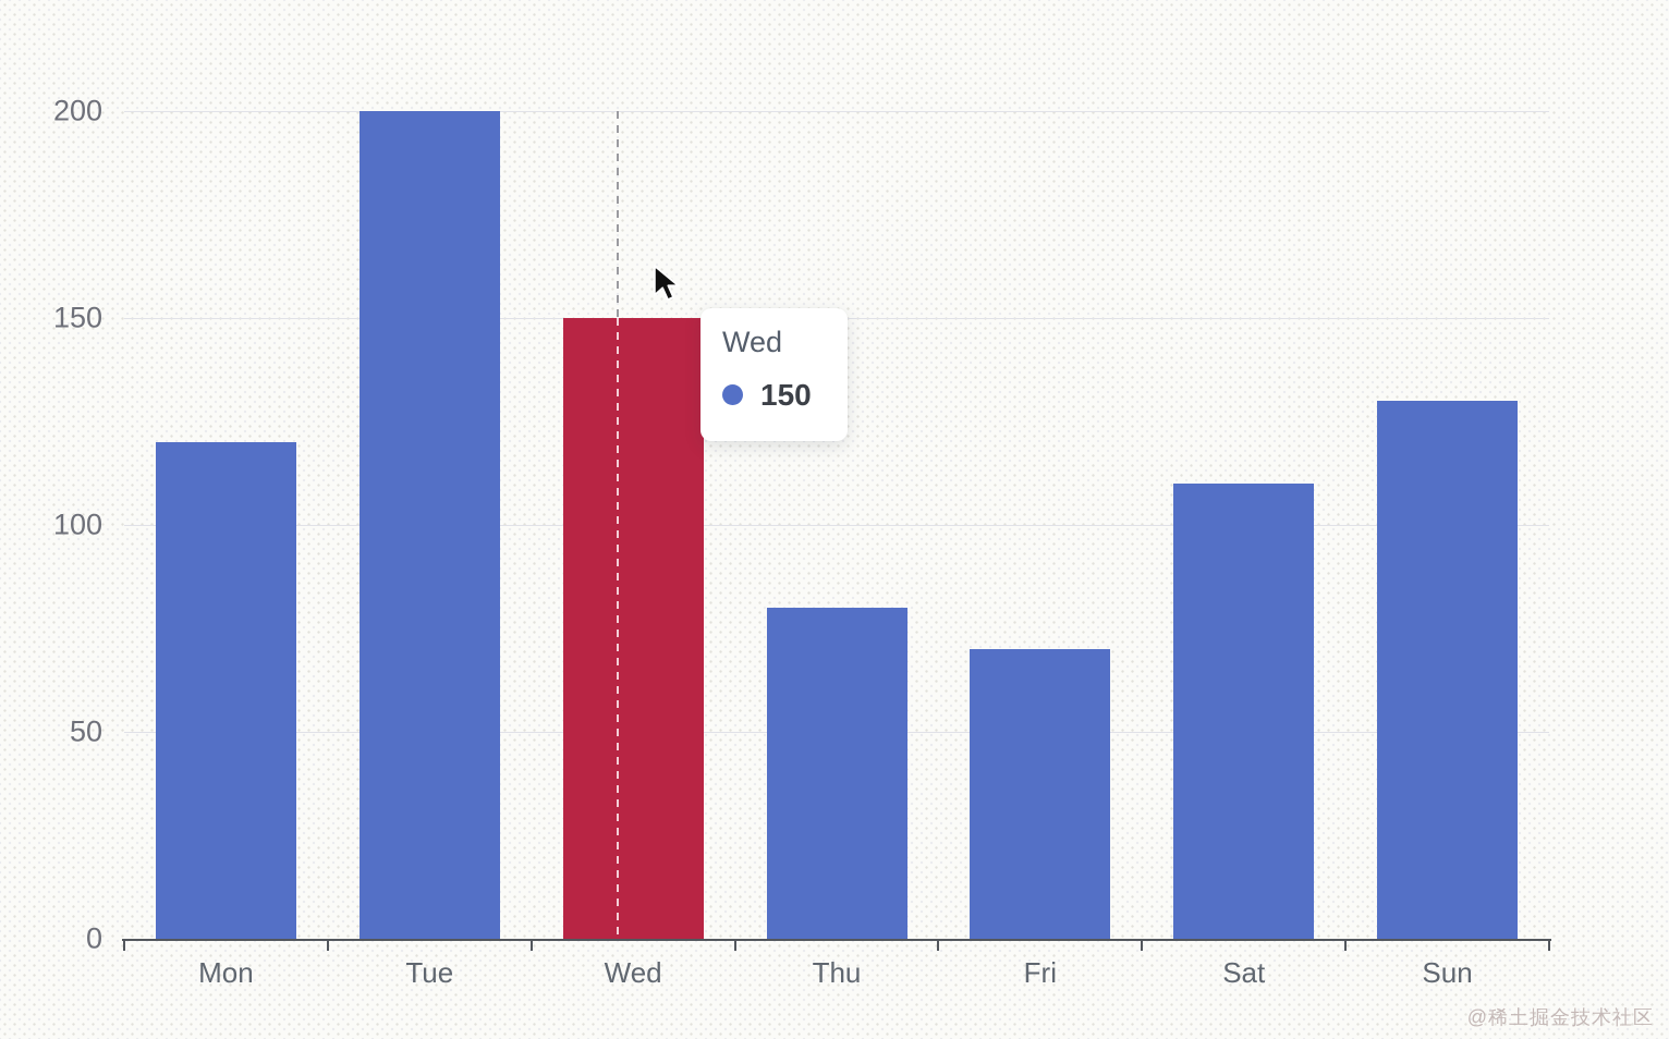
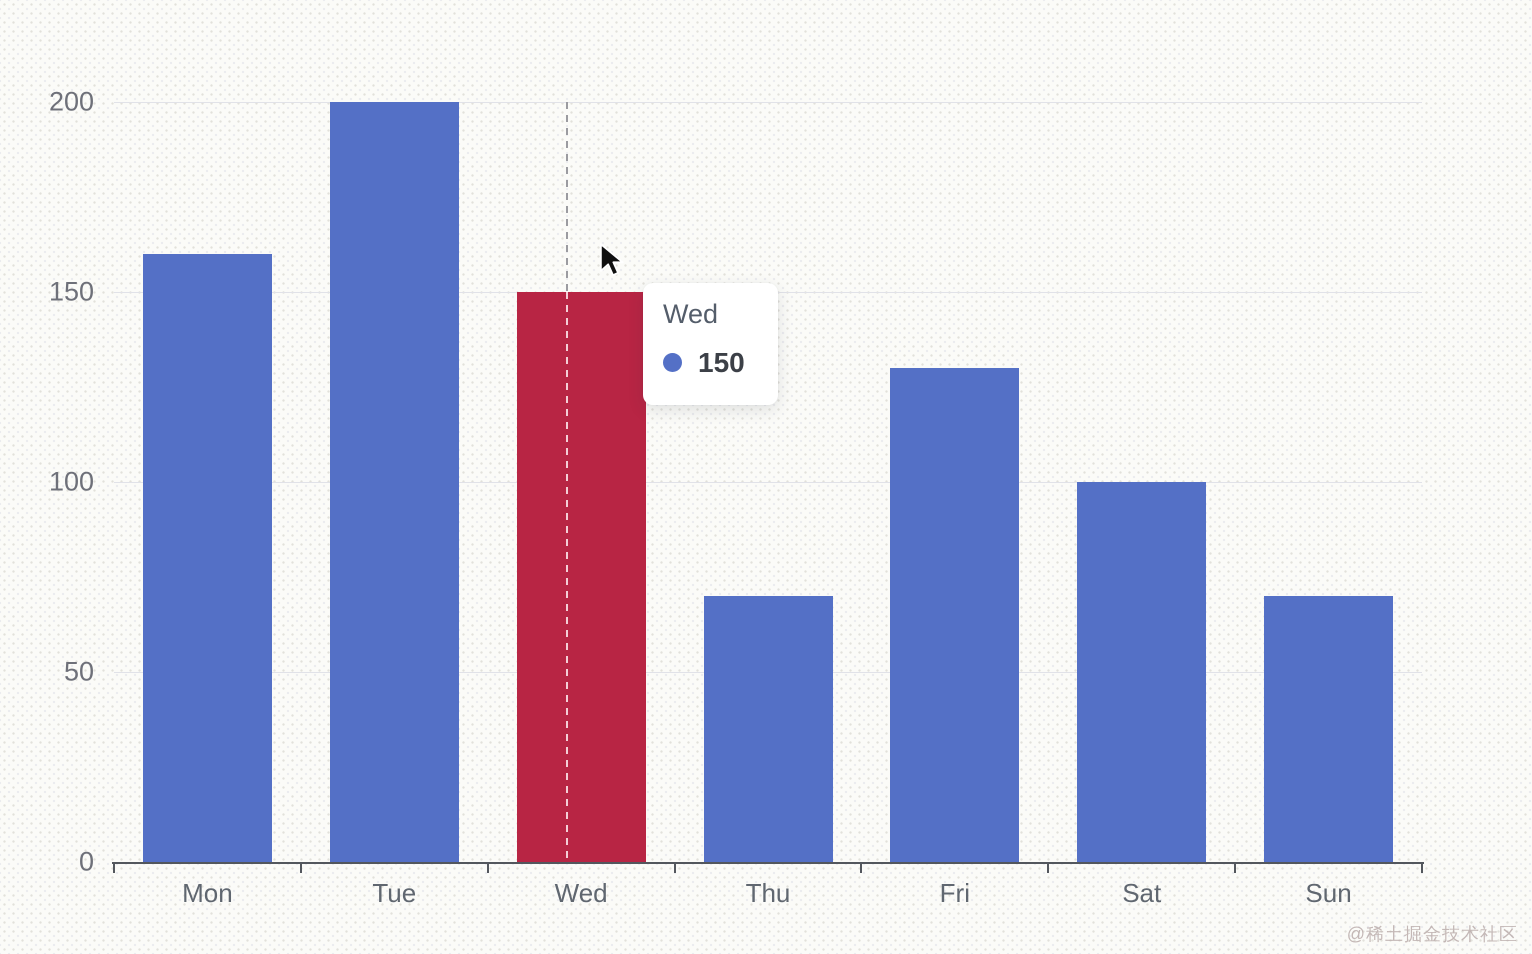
Mon: 120 -> 160
Thu: 80 -> 70
Fri: 70 -> 130
Sat: 110 -> 100
Sun: 130 -> 70
